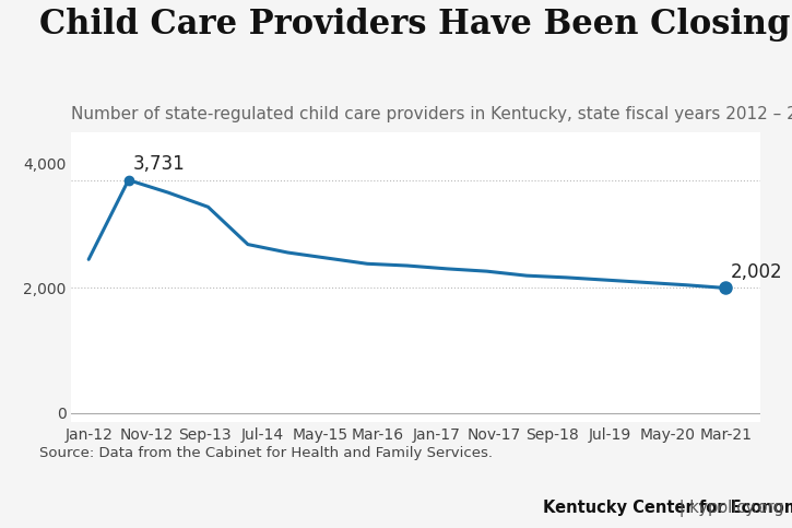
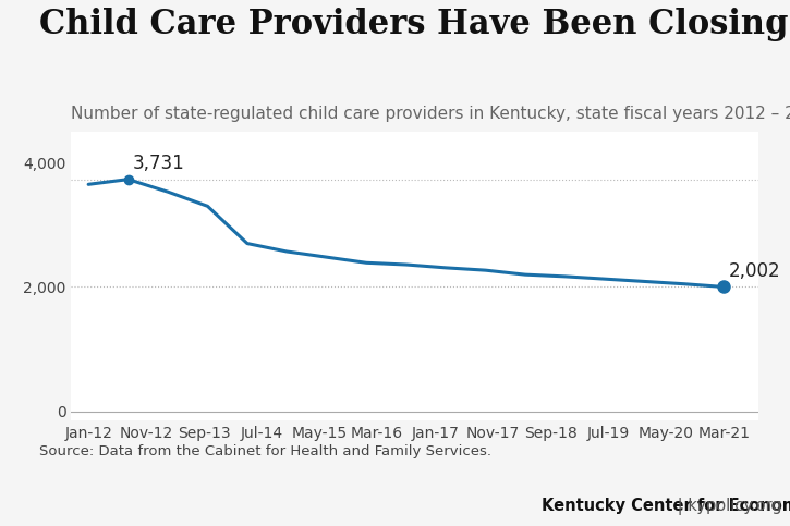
Jan-12: 2,460 -> 3,650
